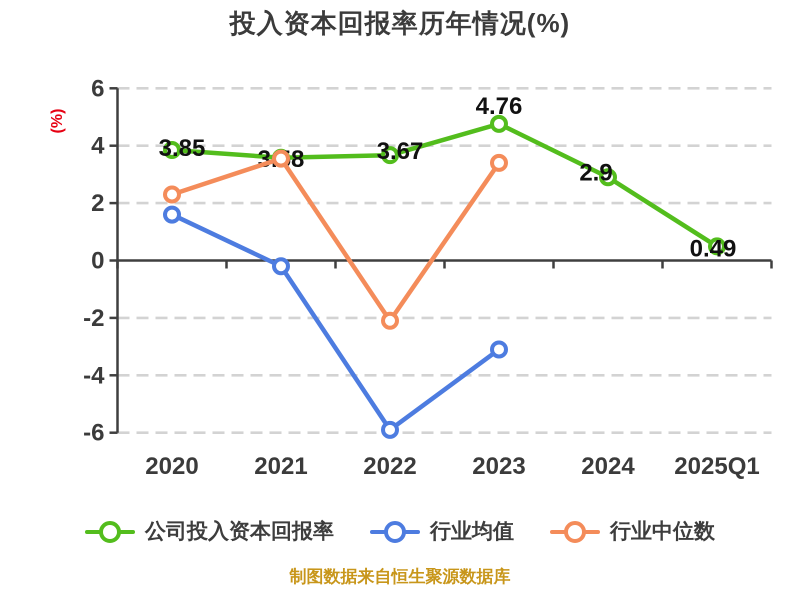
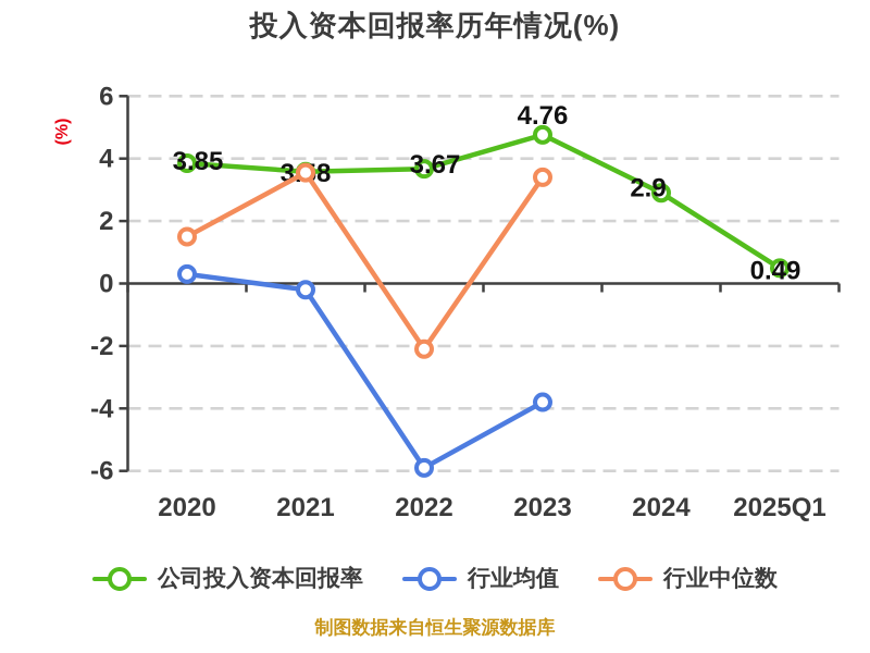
行业均值/2020: 1.6 -> 0.3
行业中位数/2020: 2.3 -> 1.5
行业均值/2023: -3.1 -> -3.8
